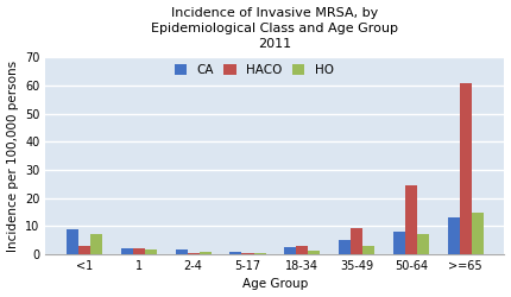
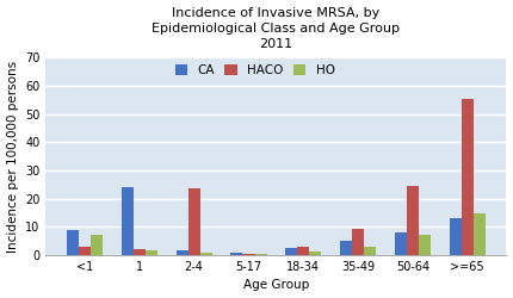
CA/1: 2.0 -> 24.0
HACO/2-4: 0.5 -> 23.5
HACO/>=65: 61.0 -> 55.5
